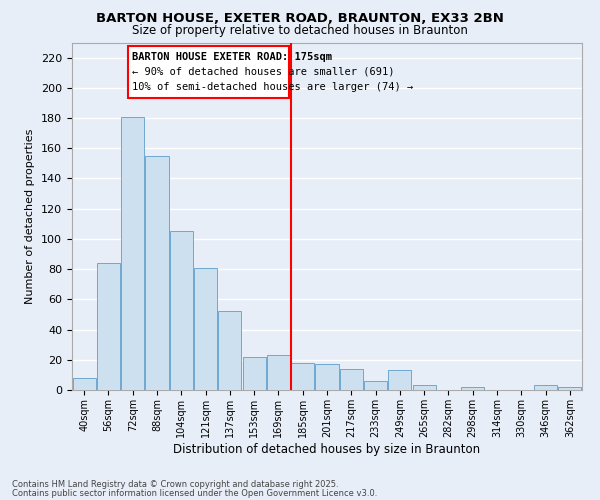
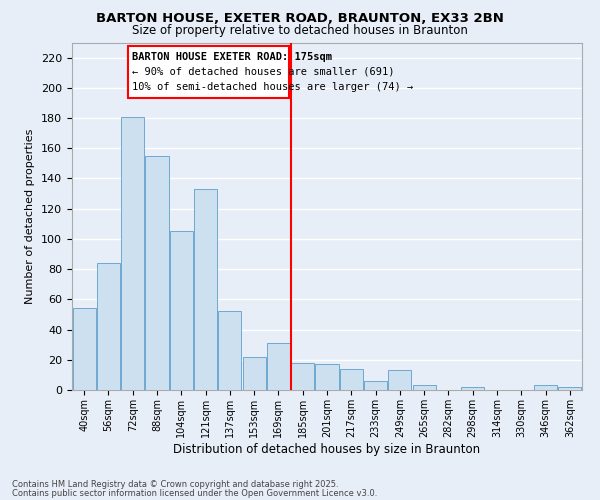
40sqm: 8 -> 54
121sqm: 81 -> 133
169sqm: 23 -> 31
